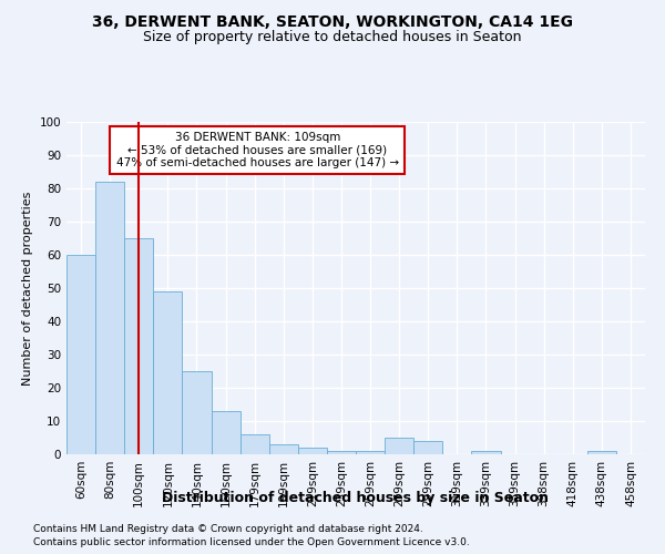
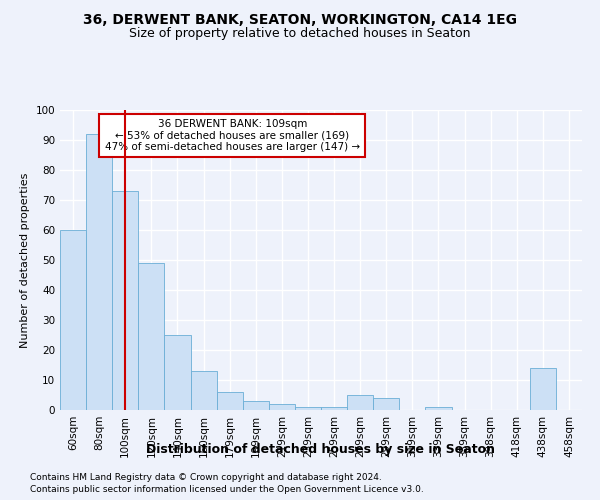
80sqm: 82 -> 92
100sqm: 65 -> 73
438sqm: 1 -> 14
